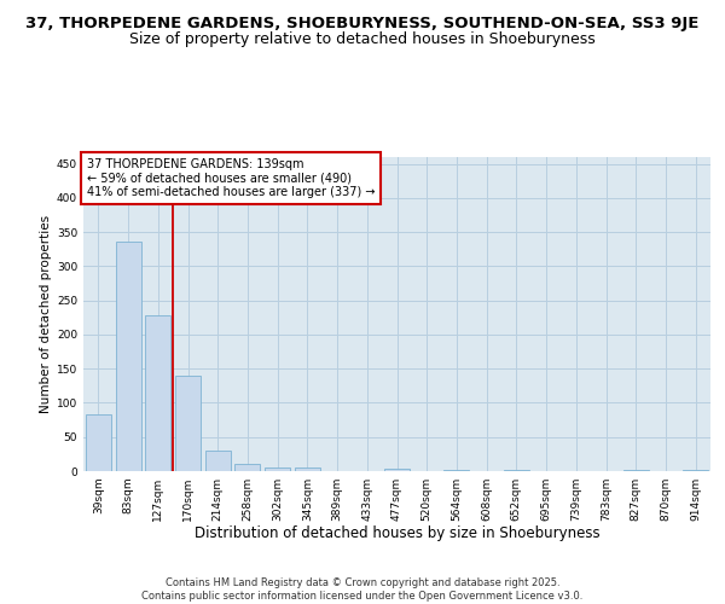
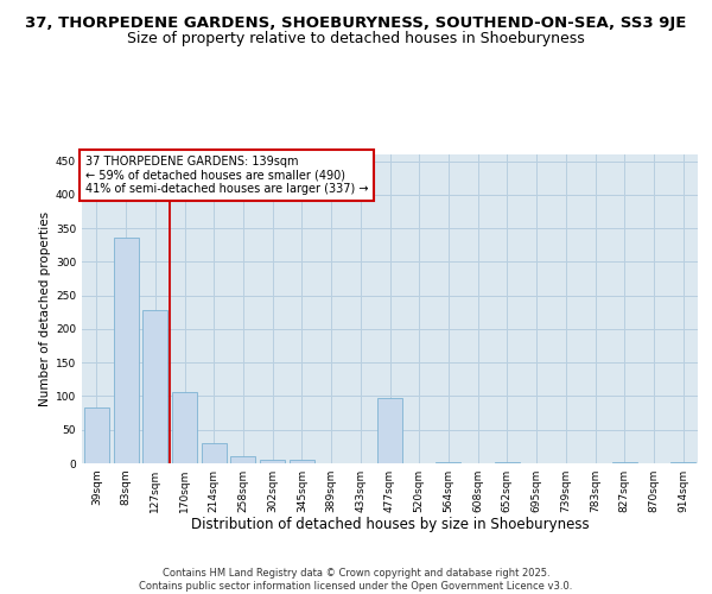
170sqm: 139 -> 106
477sqm: 3 -> 98
